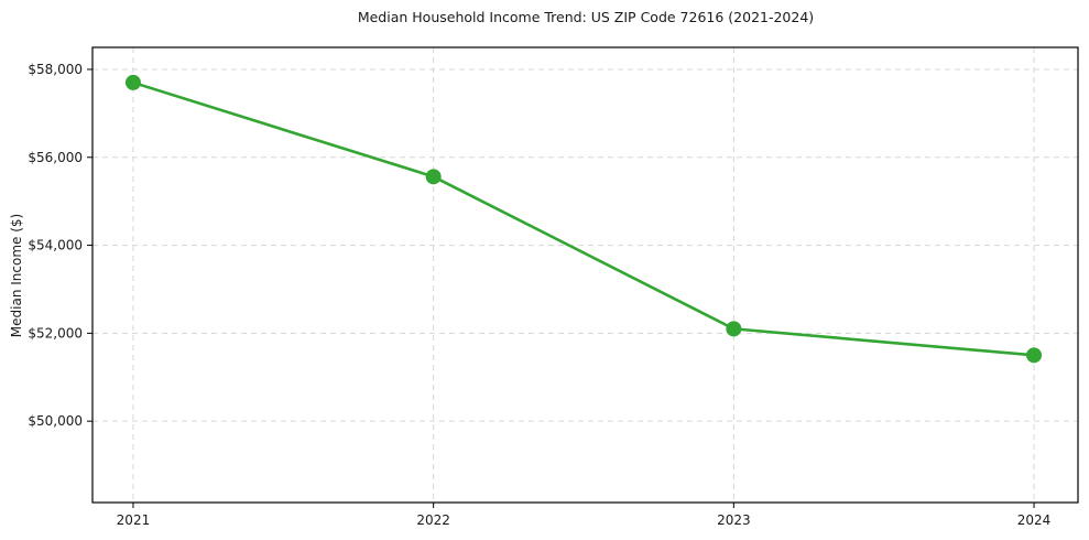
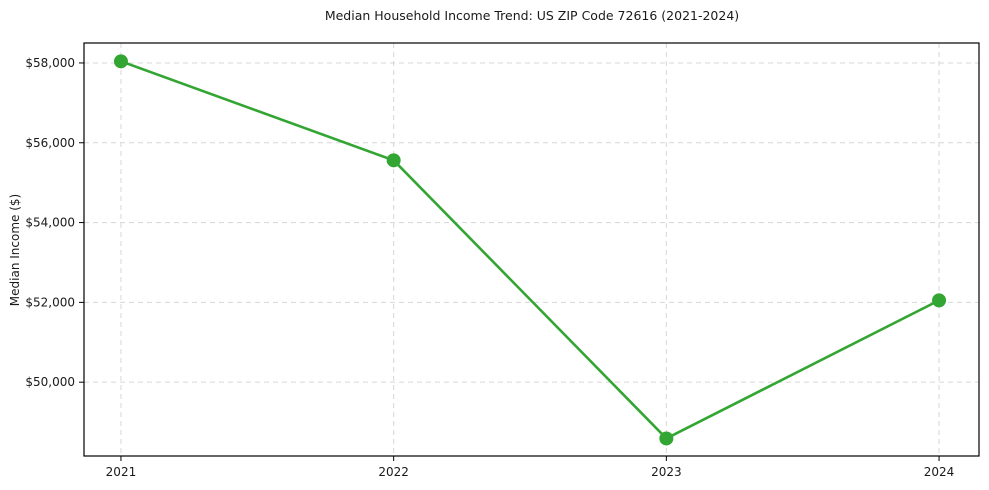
2021: $57700 -> $58000
2023: $52100 -> $48600
2024: $51500 -> $52000
